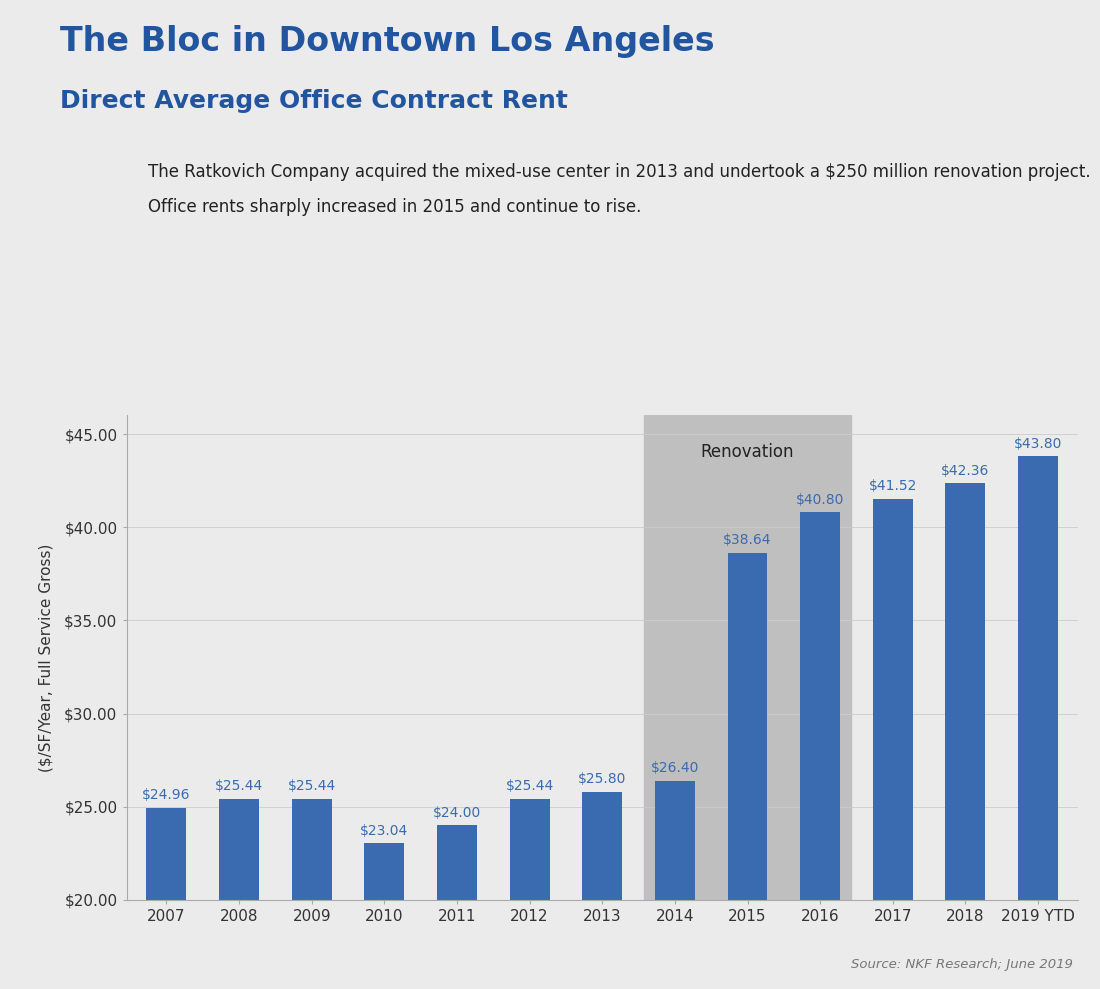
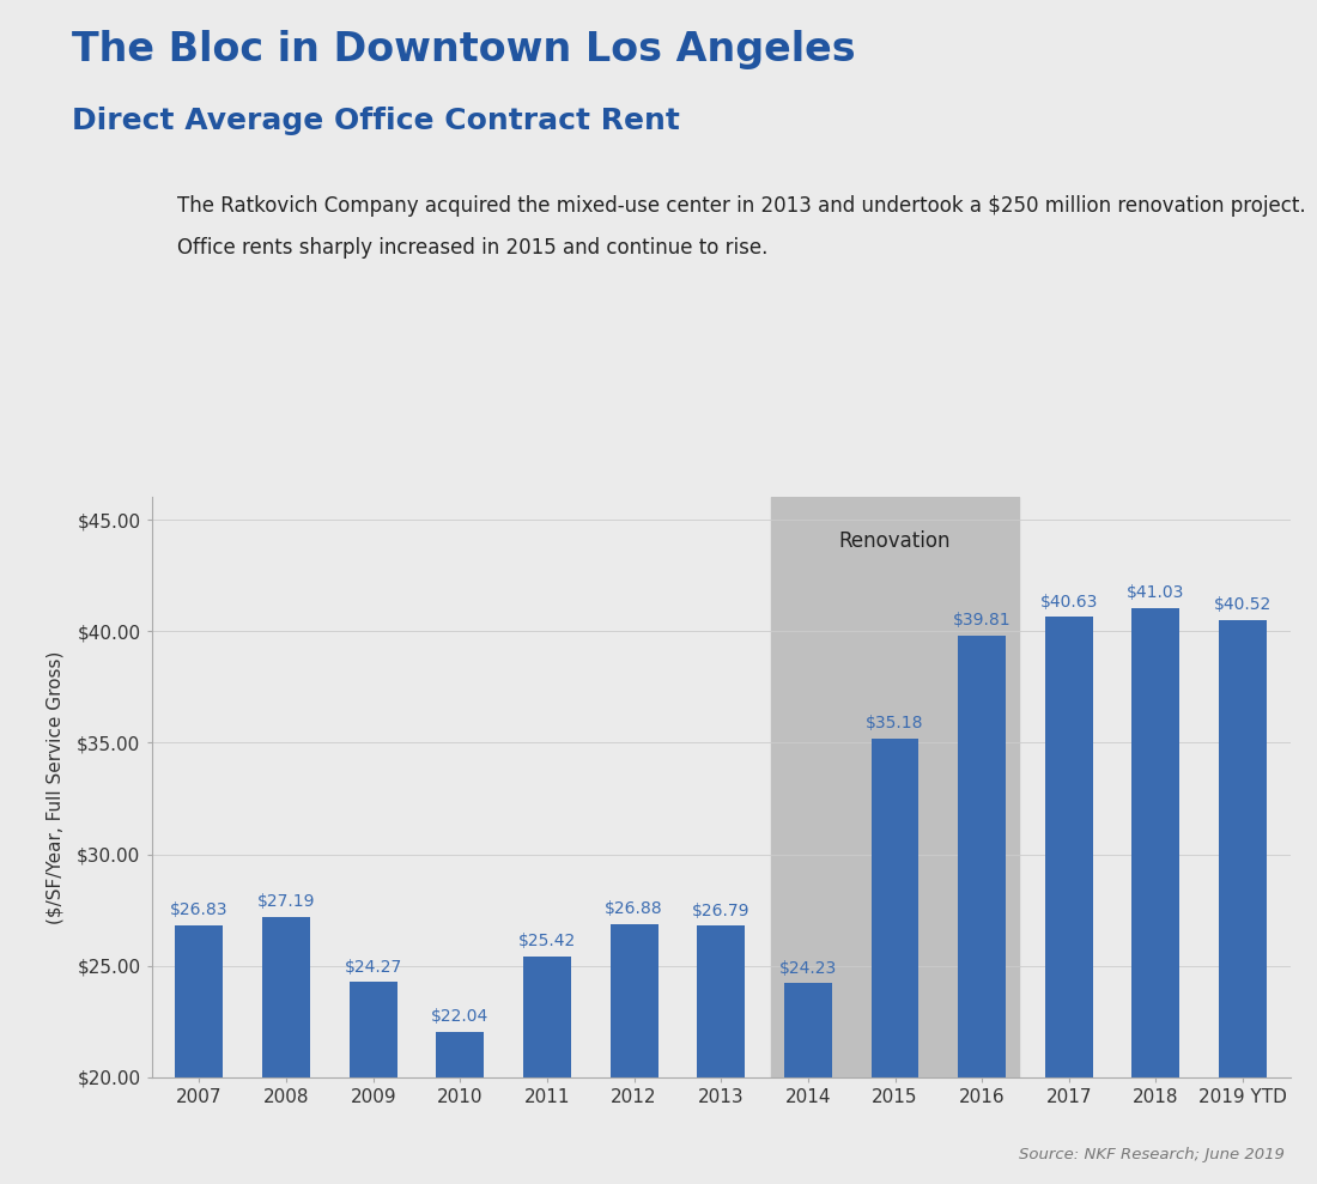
2007: $24.96 -> $26.83
2008: $25.44 -> $27.19
2009: $25.44 -> $24.27
2010: $23.04 -> $22.04
2011: $24.00 -> $25.42
2012: $25.44 -> $26.88
2013: $25.80 -> $26.79
2014: $26.40 -> $24.23
2015: $38.64 -> $35.18
2016: $40.80 -> $39.81
2017: $41.52 -> $40.63
2018: $42.36 -> $41.03
2019 YTD: $43.80 -> $40.52
